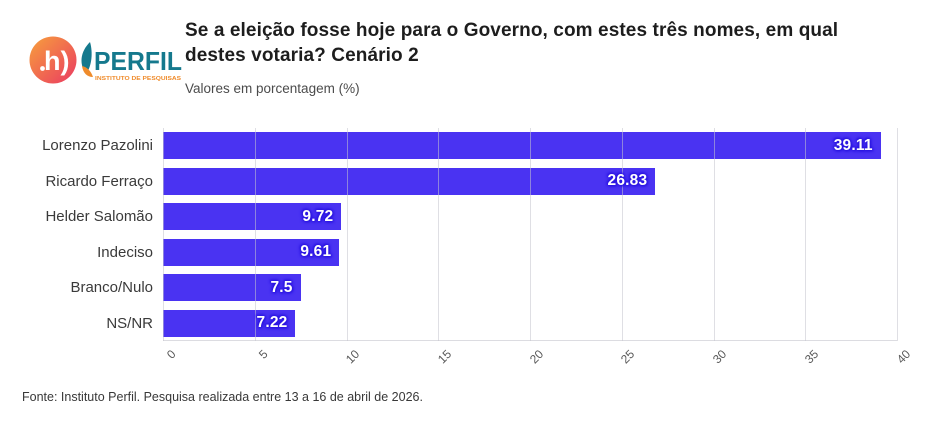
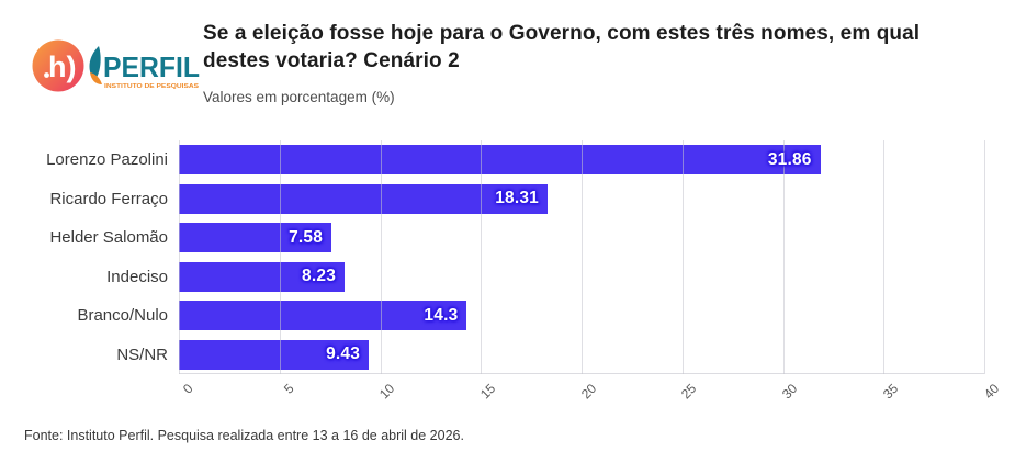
Lorenzo Pazolini: 39.11 -> 31.86
Ricardo Ferraço: 26.83 -> 18.31
Helder Salomão: 9.72 -> 7.58
Indeciso: 9.61 -> 8.23
Branco/Nulo: 7.5 -> 14.3
NS/NR: 7.22 -> 9.43
